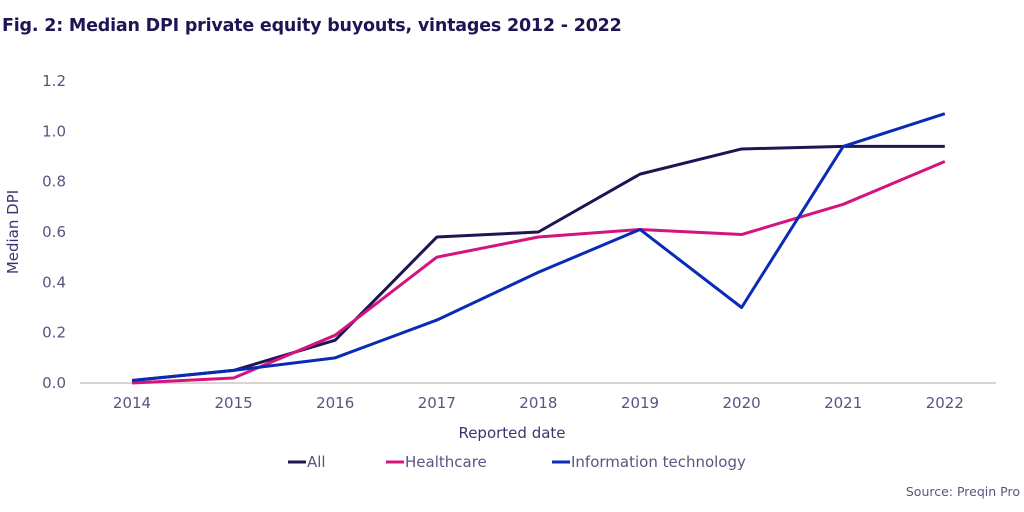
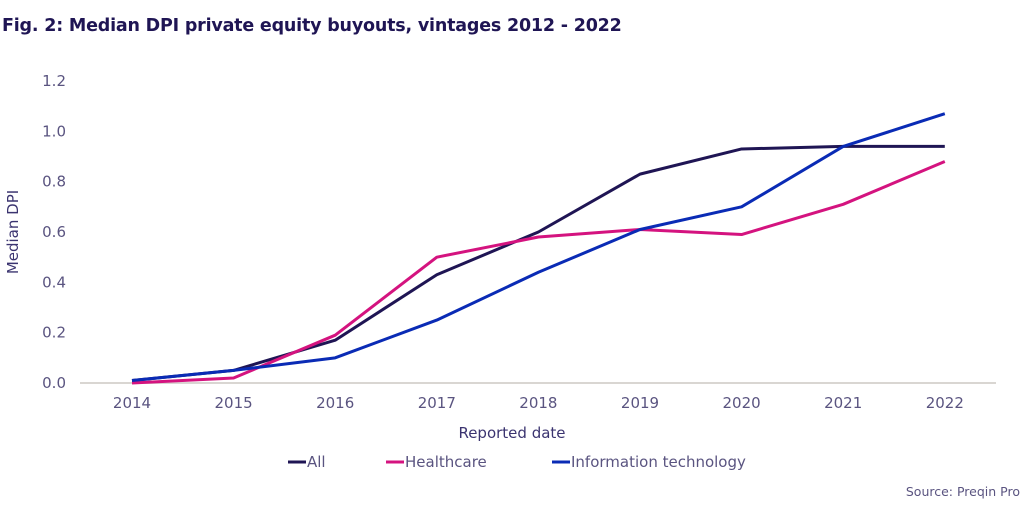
All/2017: 0.58 -> 0.43
Information technology/2020: 0.30 -> 0.70
